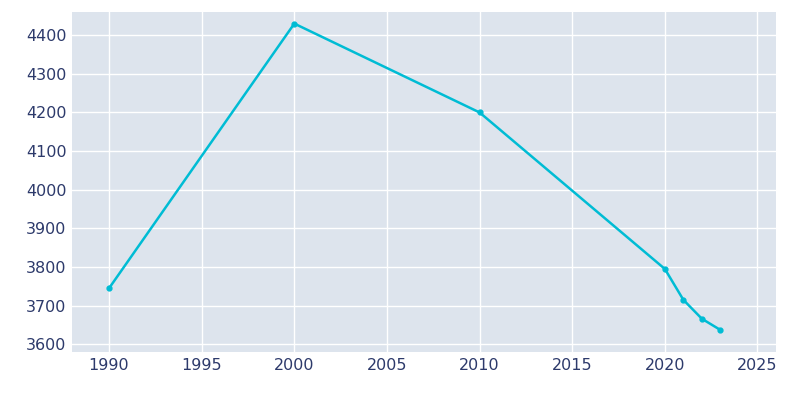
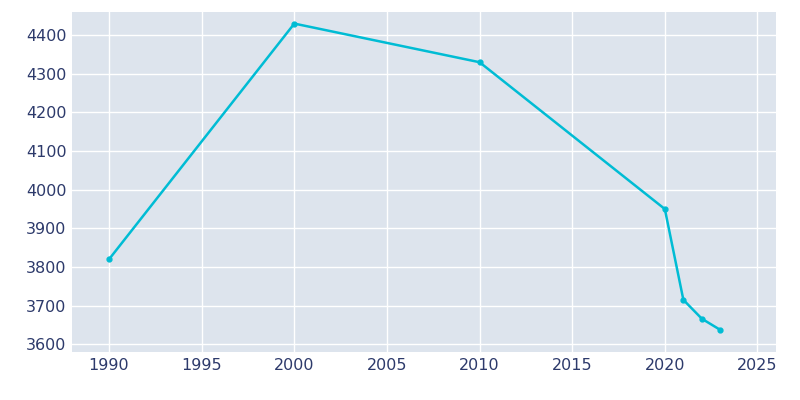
1990: 3745 -> 3820
2010: 4200 -> 4330
2020: 3795 -> 3950
